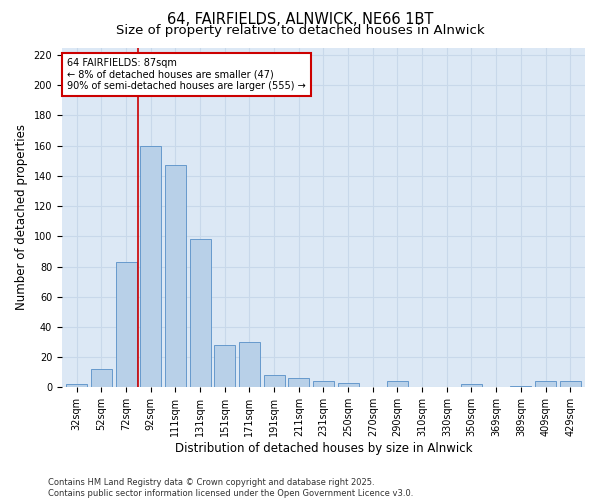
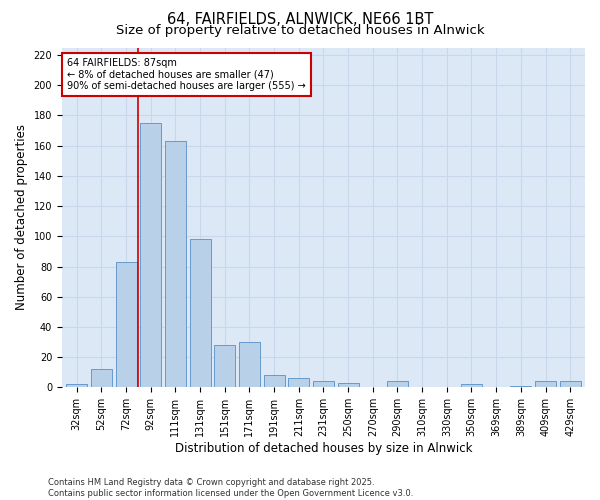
92sqm: 160 -> 175
111sqm: 147 -> 163
